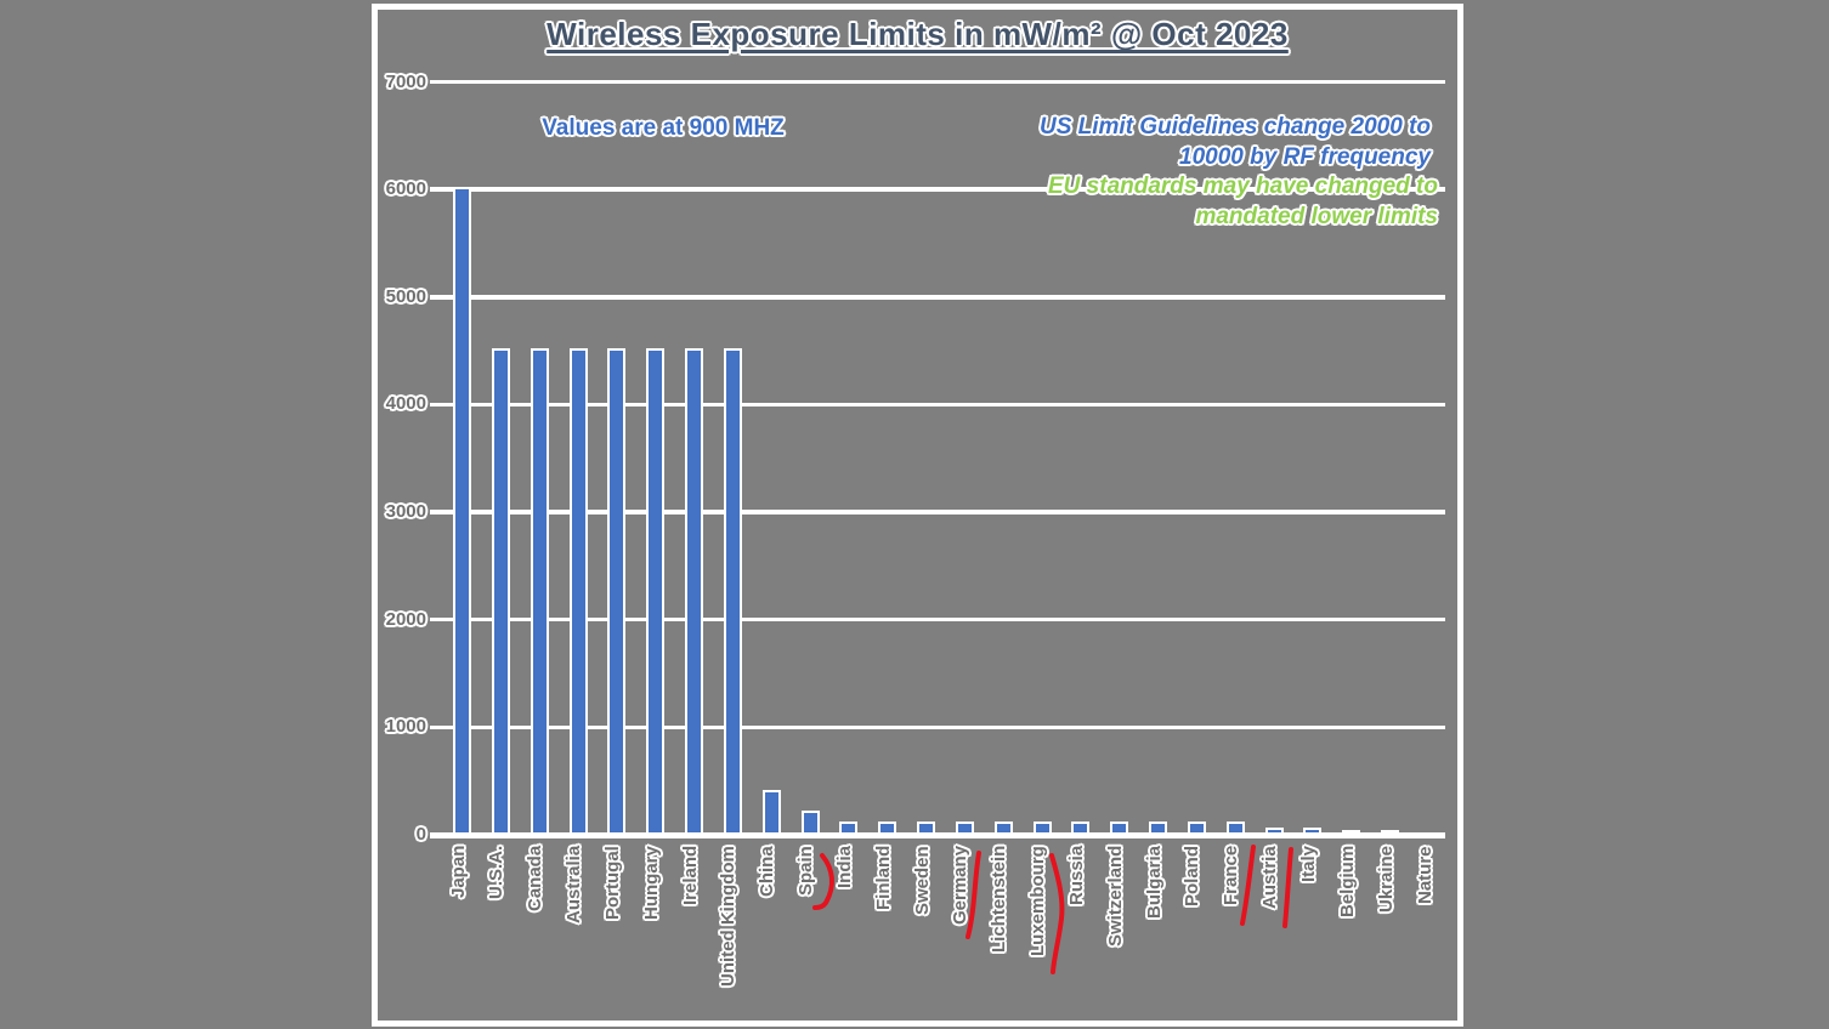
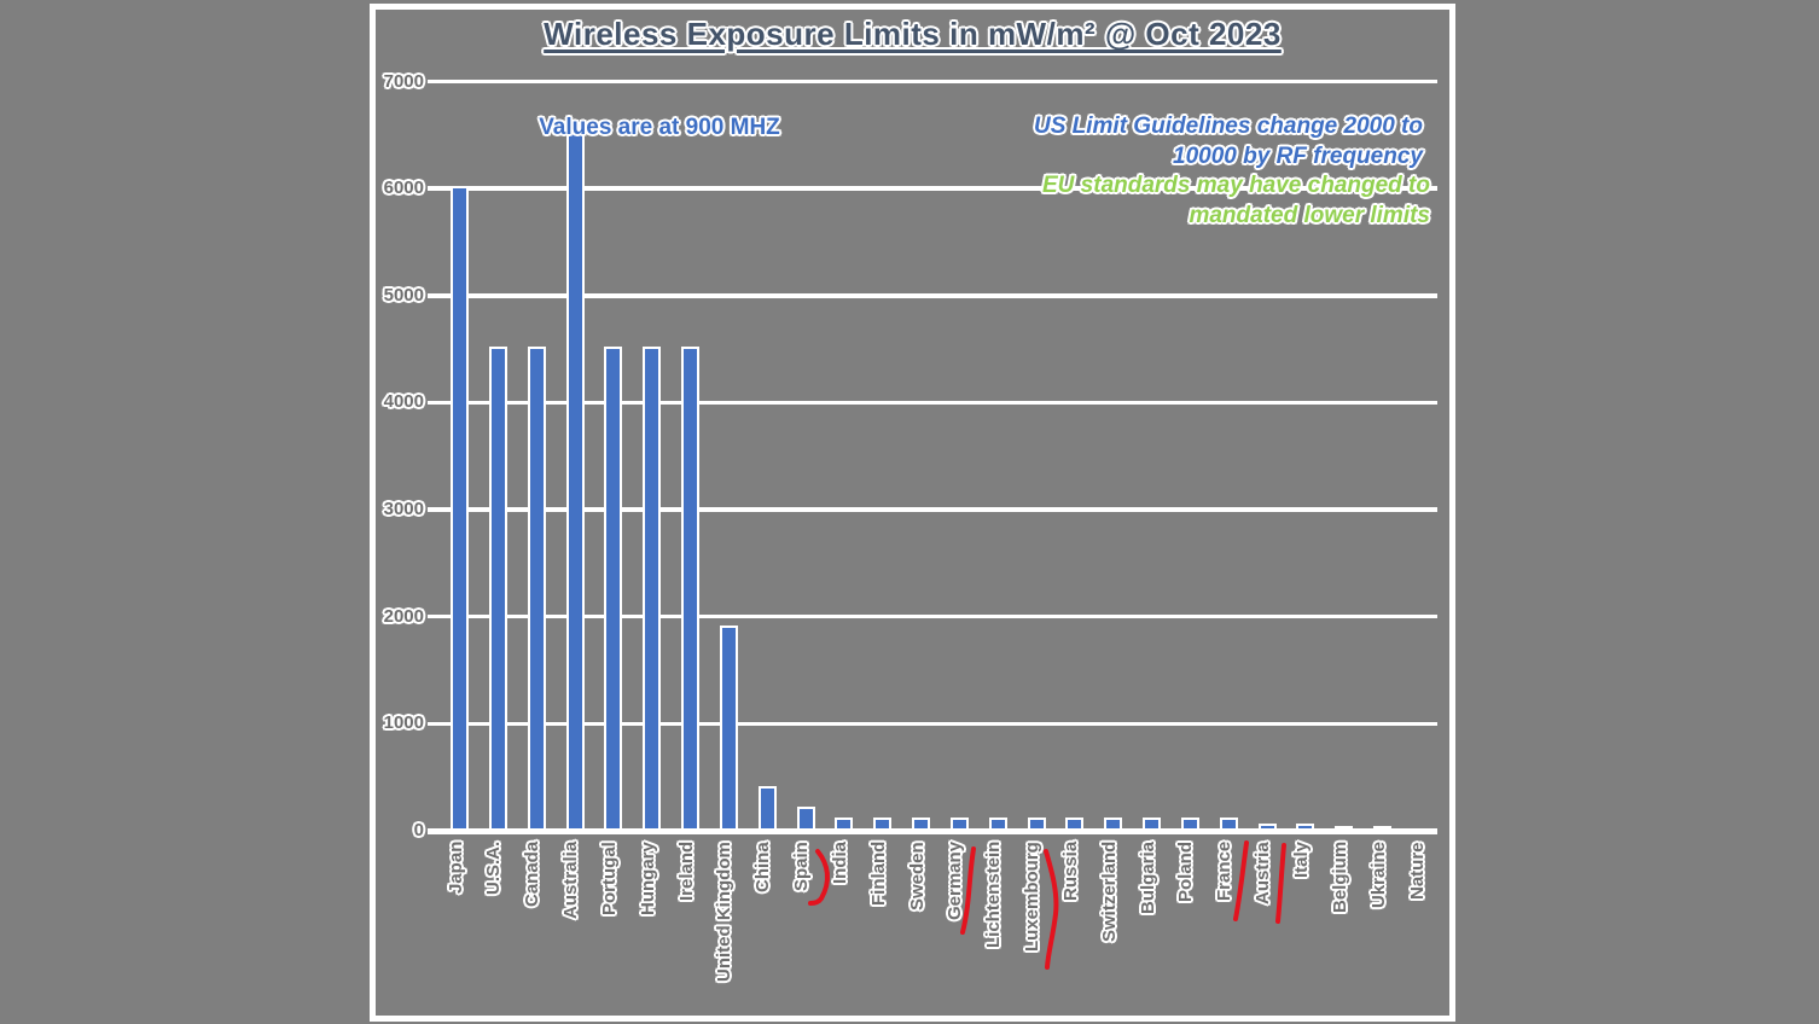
Australia: 4500 -> 6600
United Kingdom: 4500 -> 1900
